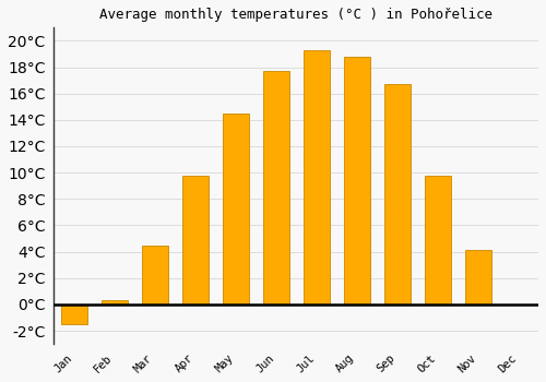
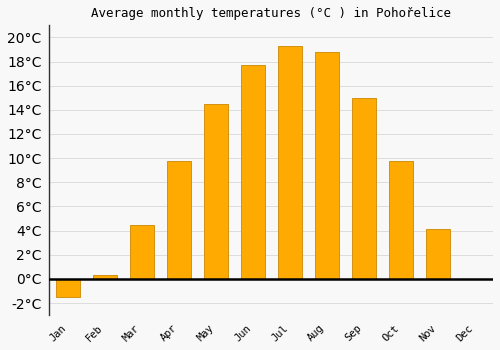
Sep: 16.7°C -> 15.0°C
